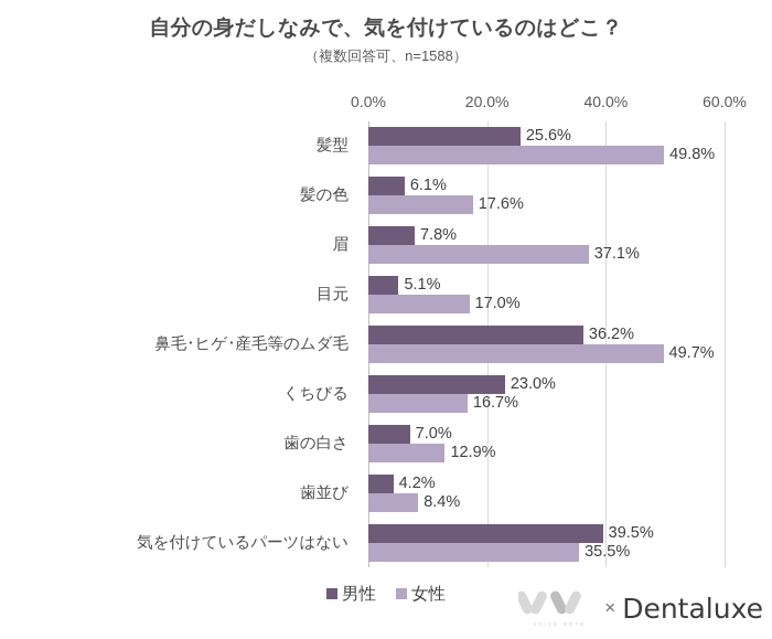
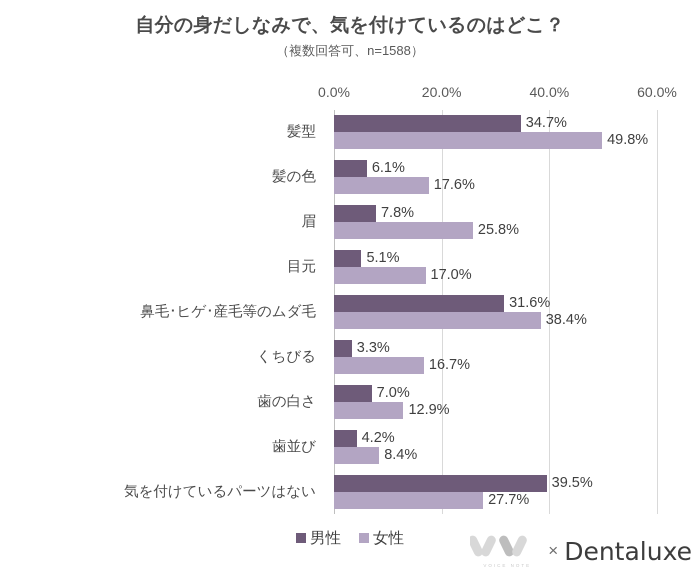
男性/髪型: 25.6% -> 34.7%
女性/眉: 37.1% -> 25.8%
男性/鼻毛･ヒゲ･産毛等のムダ毛: 36.2% -> 31.6%
女性/鼻毛･ヒゲ･産毛等のムダ毛: 49.7% -> 38.4%
男性/くちびる: 23.0% -> 3.3%
女性/気を付けているパーツはない: 35.5% -> 27.7%
